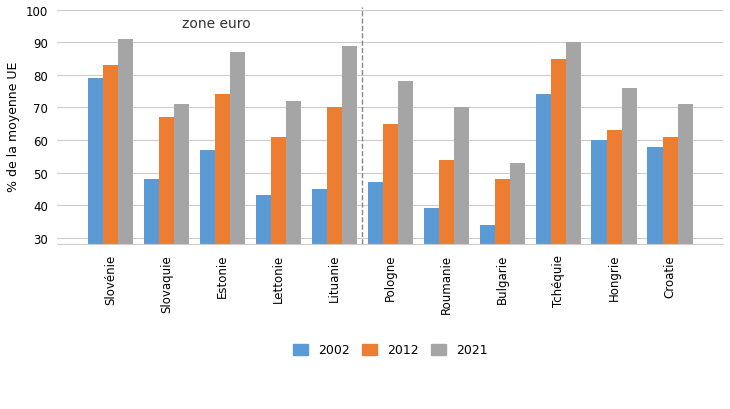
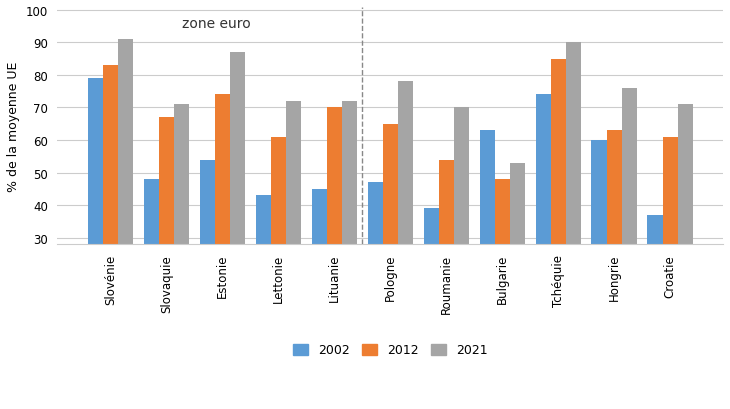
2002/Estonie: 57 -> 54
2021/Lituanie: 89 -> 72
2002/Bulgarie: 34 -> 63
2002/Croatie: 58 -> 37
